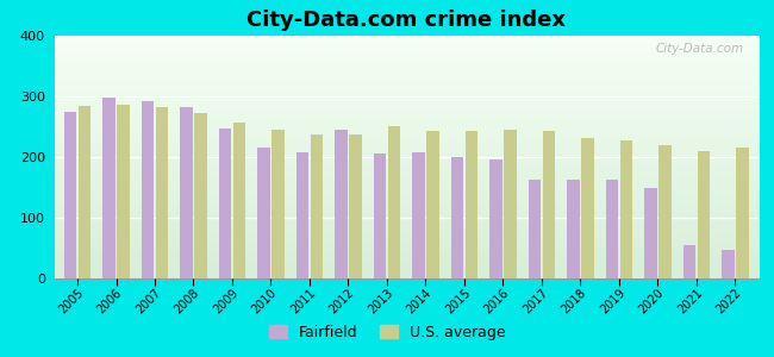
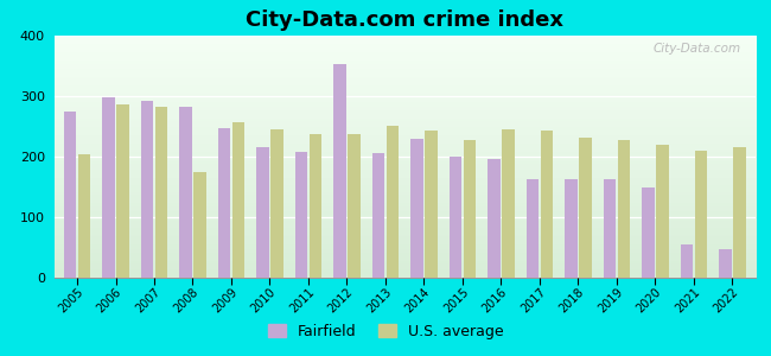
U.S. average/2005: 285 -> 204
U.S. average/2008: 272 -> 174
Fairfield/2012: 245 -> 352
Fairfield/2014: 208 -> 230
U.S. average/2015: 243 -> 228
